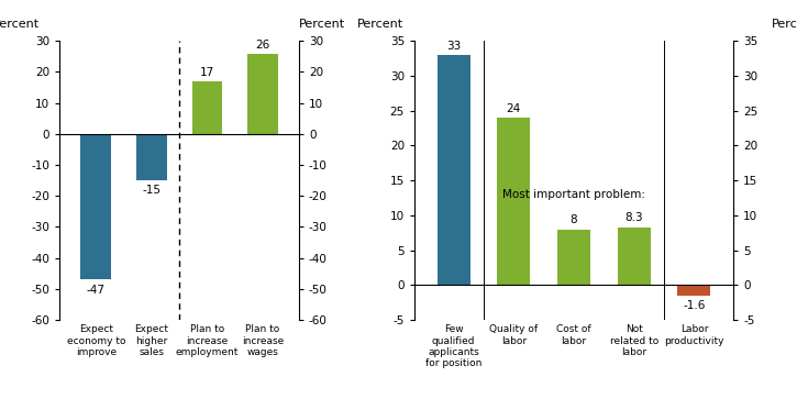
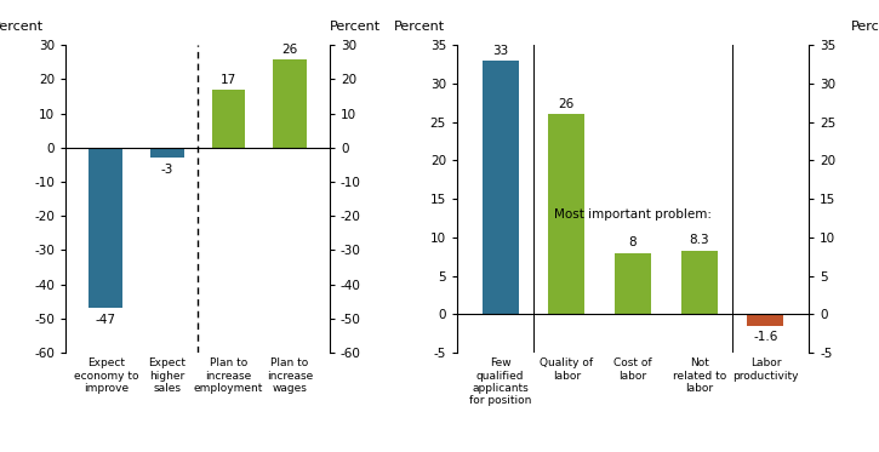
Expect higher sales: -15 -> -3
Quality of labor: 24 -> 26
